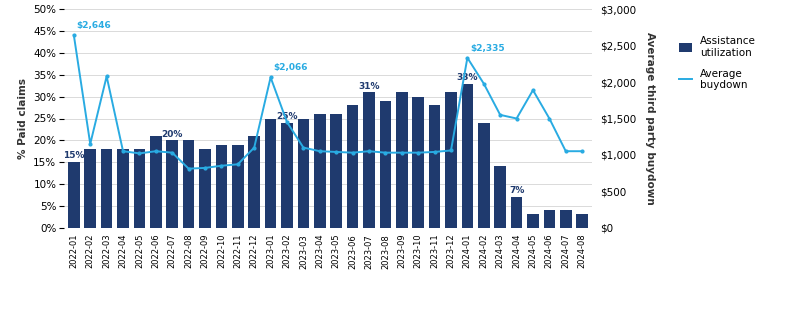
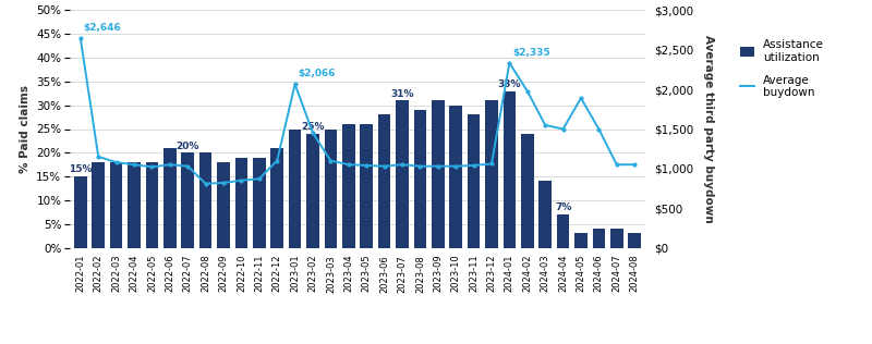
Average buydown/2022-03: $2,080 -> $1,080
